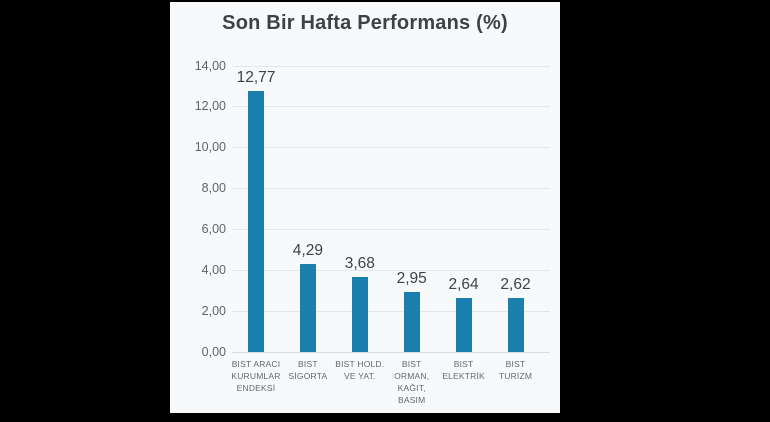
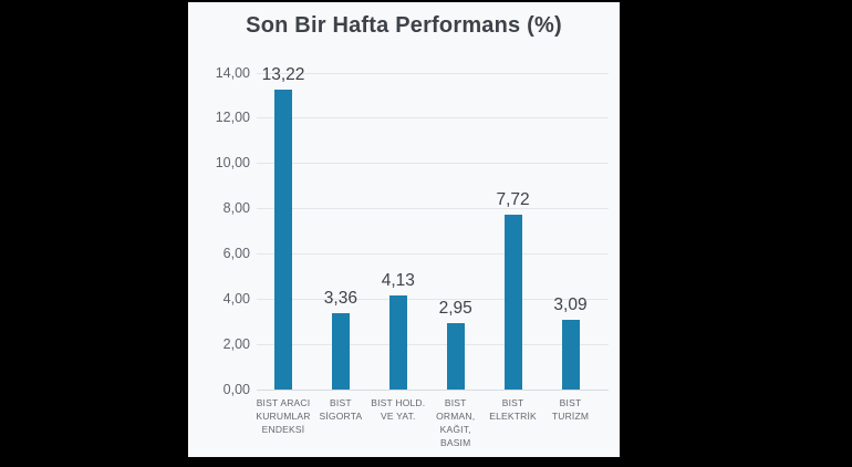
BIST ARACI KURUMLAR ENDEKSİ: 12,77 -> 13,22
BIST SİGORTA: 4,29 -> 3,36
BIST HOLD. VE YAT.: 3,68 -> 4,13
BIST ELEKTRİK: 2,64 -> 7,72
BIST TURİZM: 2,62 -> 3,09
